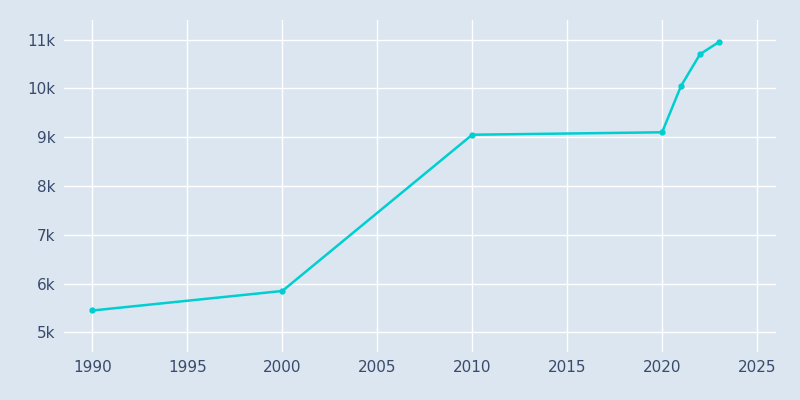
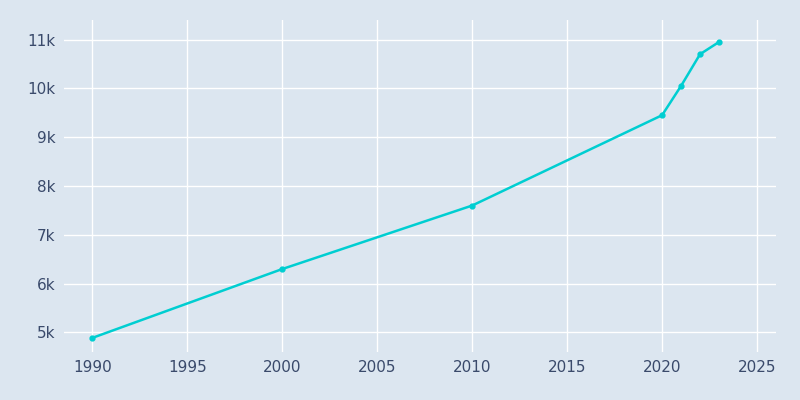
1990: 5.45k -> 4.89k
2000: 5.85k -> 6.30k
2010: 9.05k -> 7.60k
2020: 9.10k -> 9.45k
